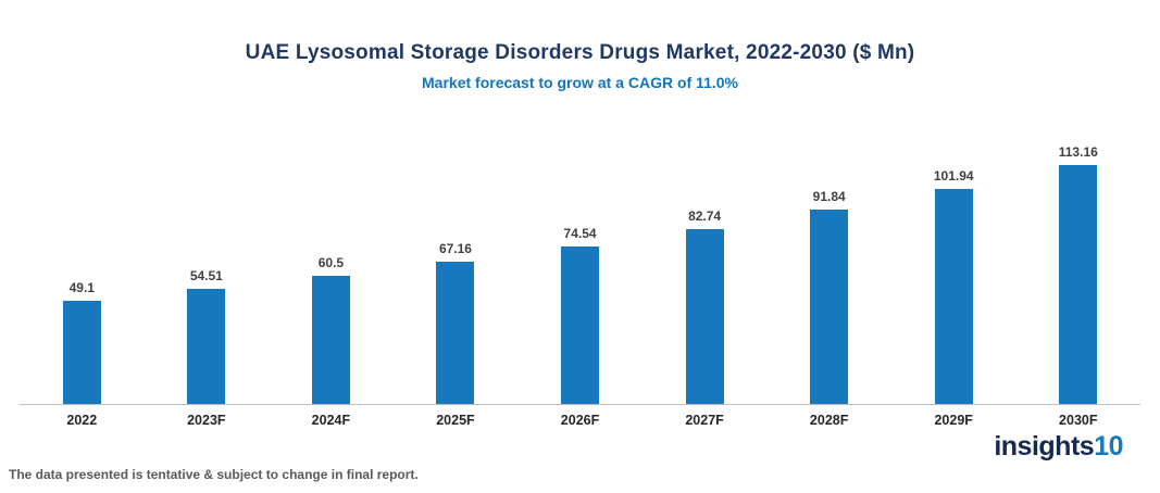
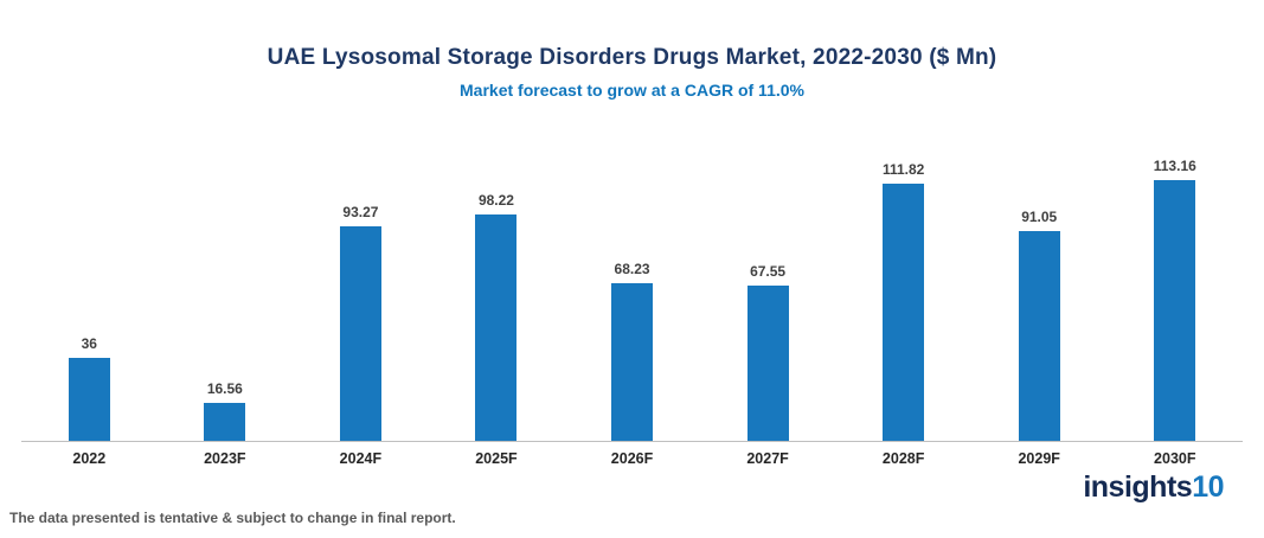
2022: 49.1 -> 36
2023F: 54.51 -> 16.56
2024F: 60.5 -> 93.27
2025F: 67.16 -> 98.22
2026F: 74.54 -> 68.23
2027F: 82.74 -> 67.55
2028F: 91.84 -> 111.82
2029F: 101.94 -> 91.05
